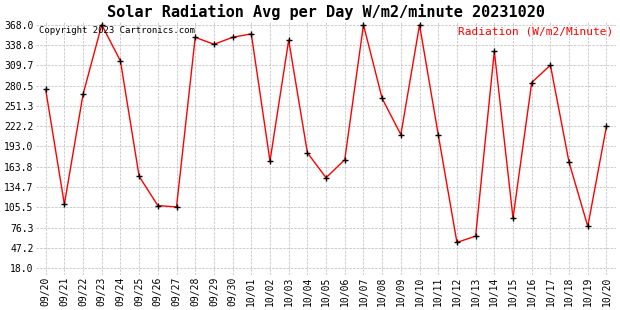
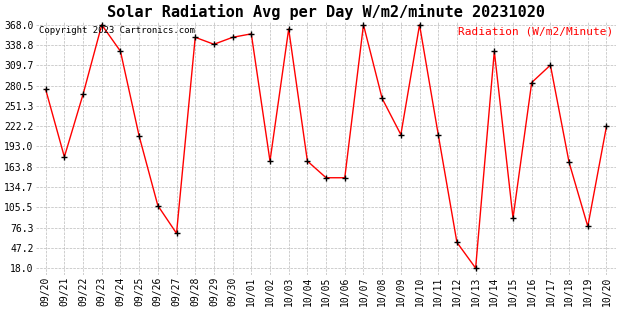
09/21: 110 -> 178
09/24: 316 -> 330
09/25: 150 -> 208
09/27: 106 -> 68
10/03: 346 -> 362
10/04: 184 -> 172
10/06: 174 -> 148
10/13: 64 -> 18
